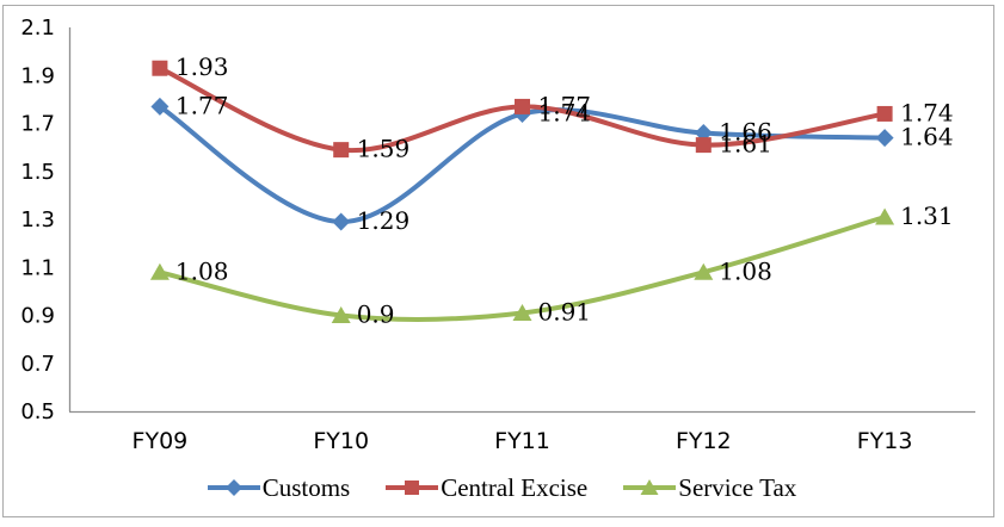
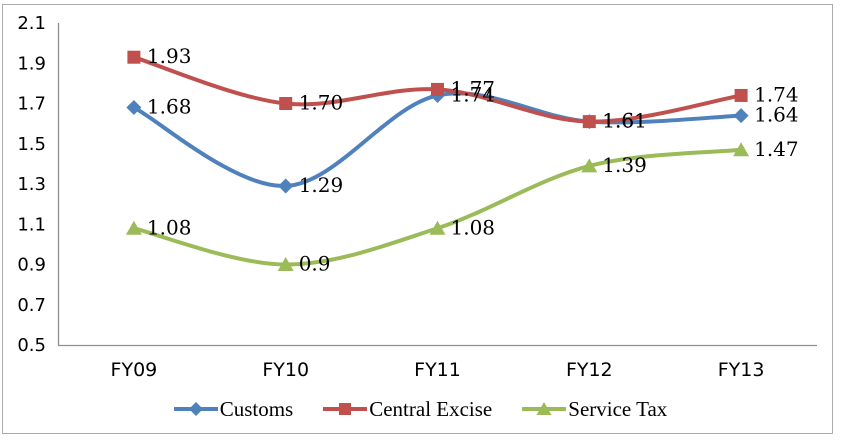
Customs/FY09: 1.77 -> 1.68
Central Excise/FY10: 1.59 -> 1.70
Service Tax/FY11: 0.91 -> 1.08
Customs/FY12: 1.66 -> 1.61
Service Tax/FY12: 1.08 -> 1.39
Service Tax/FY13: 1.31 -> 1.47
